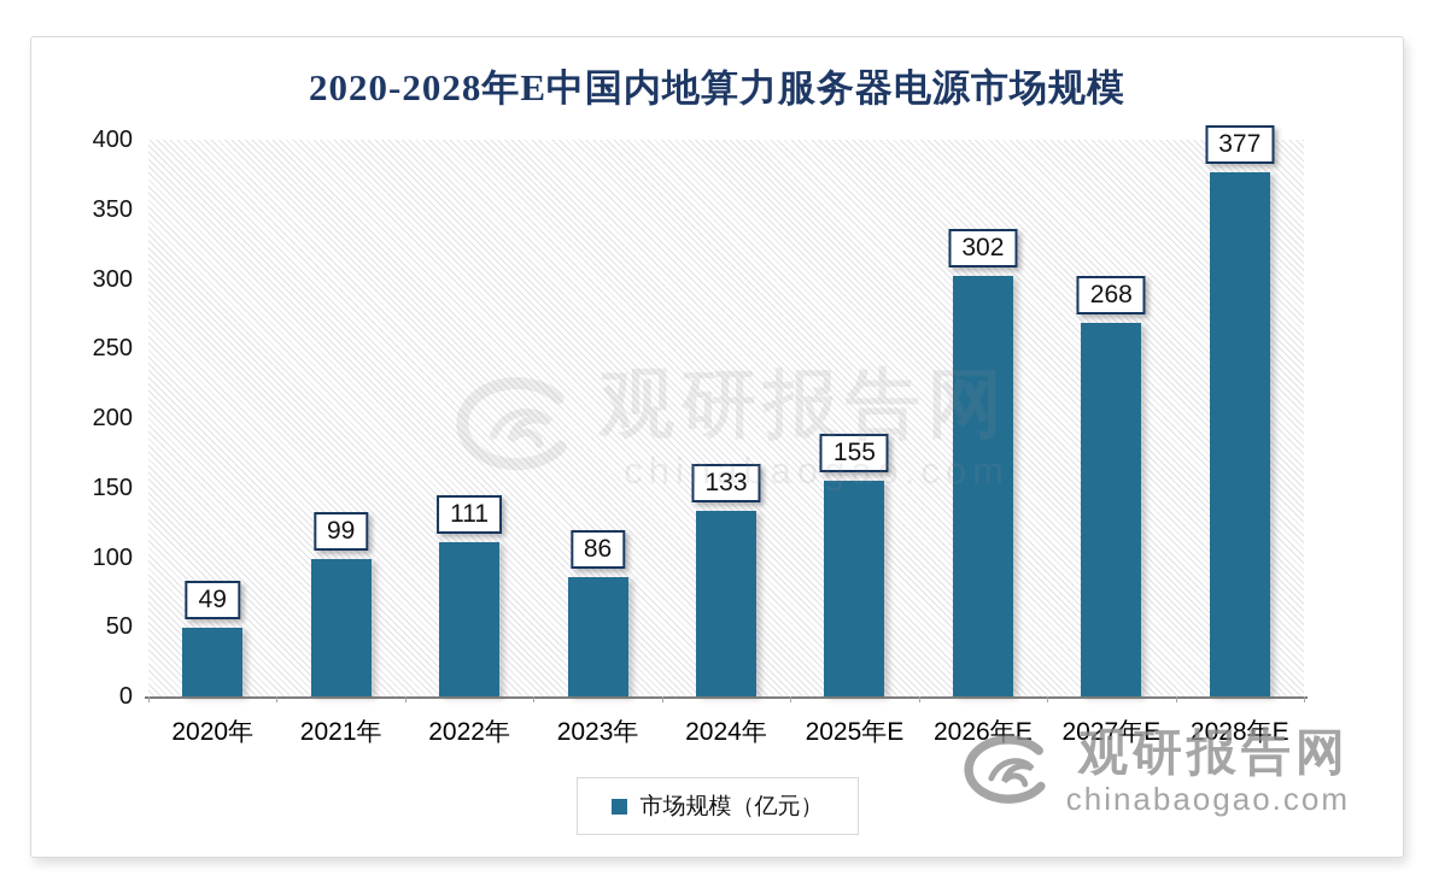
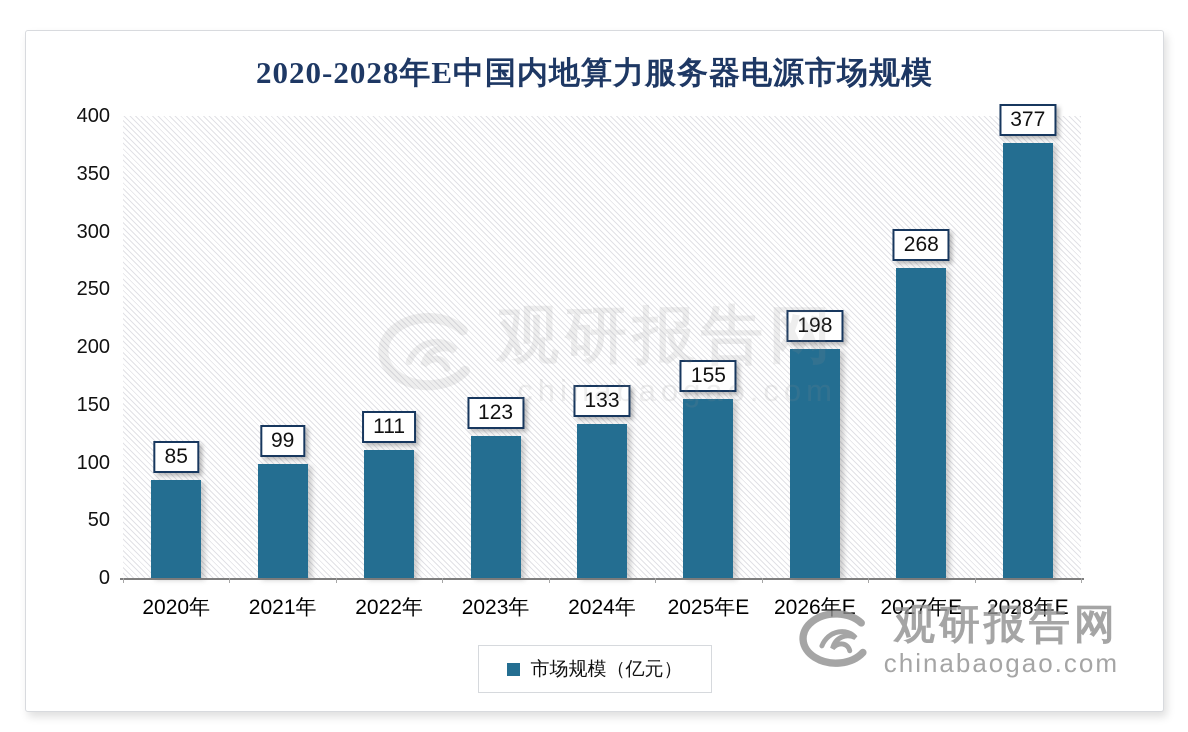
2020年: 49 -> 85
2023年: 86 -> 123
2026年E: 302 -> 198
